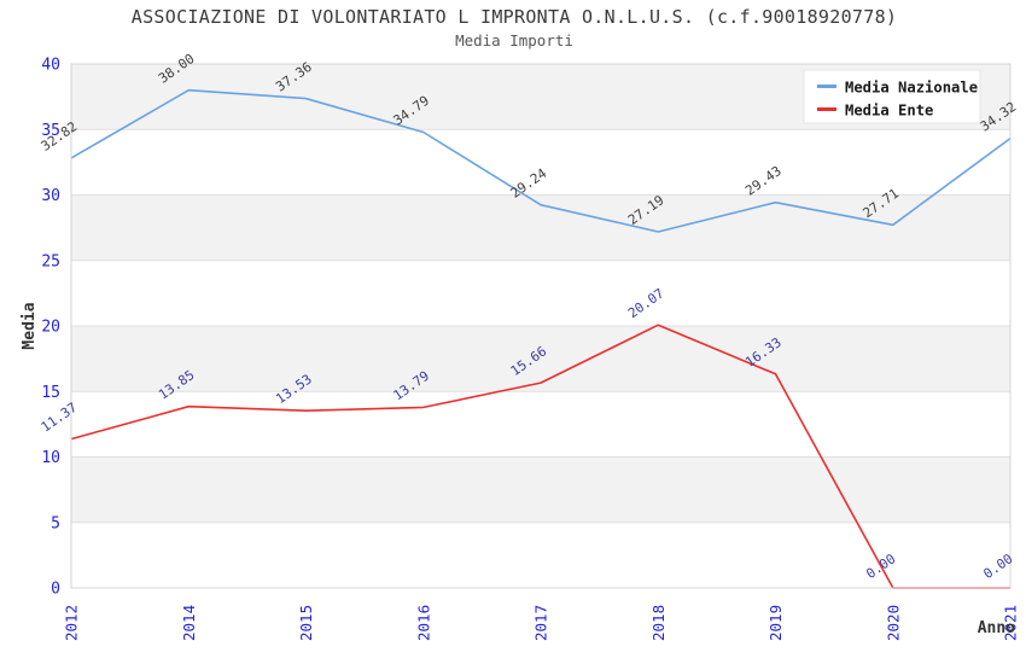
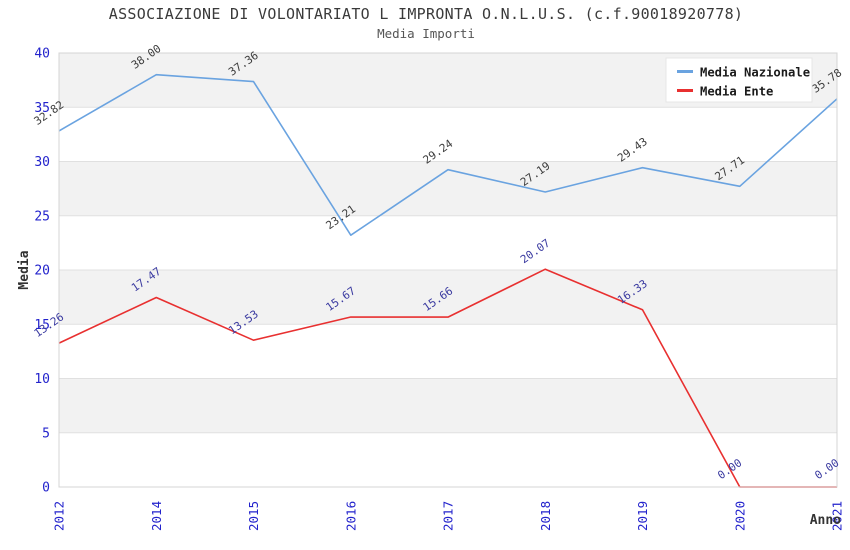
Media Ente/2012: 11.37 -> 13.26
Media Ente/2014: 13.85 -> 17.47
Media Nazionale/2016: 34.79 -> 23.21
Media Ente/2016: 13.79 -> 15.67
Media Nazionale/2021: 34.32 -> 35.78
